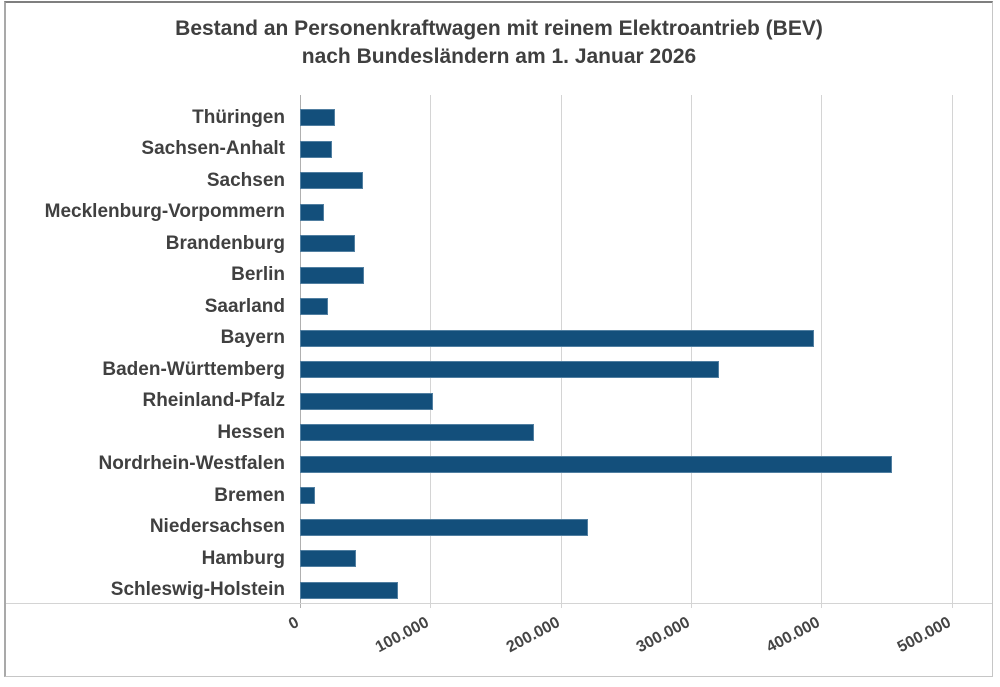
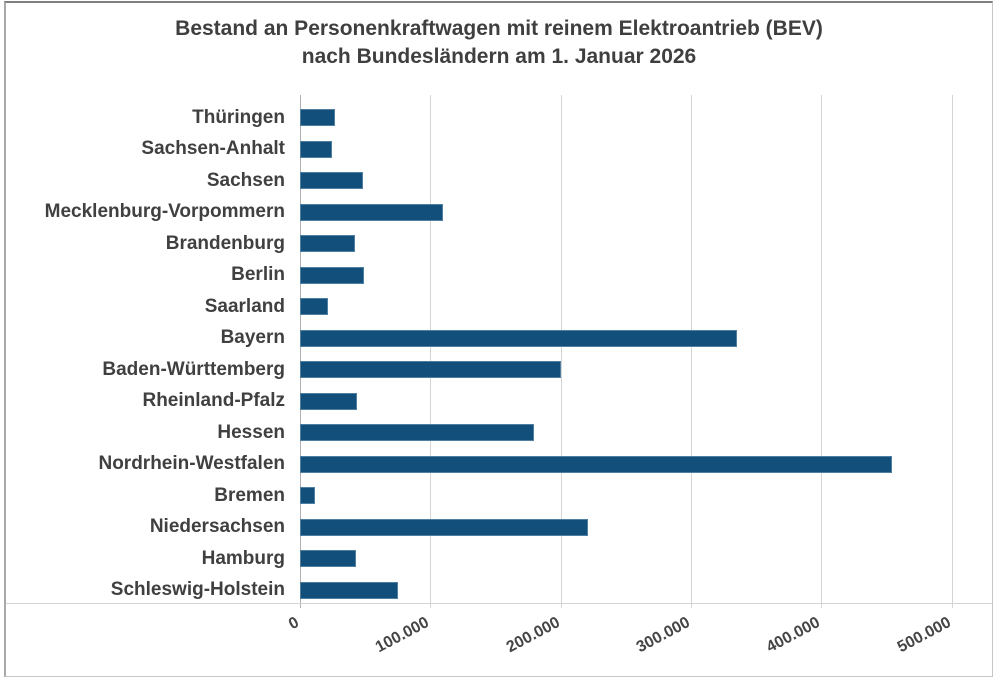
Mecklenburg-Vorpommern: 18000 -> 110000
Bayern: 394000 -> 335000
Baden-Württemberg: 322000 -> 200000
Rheinland-Pfalz: 102000 -> 44000
